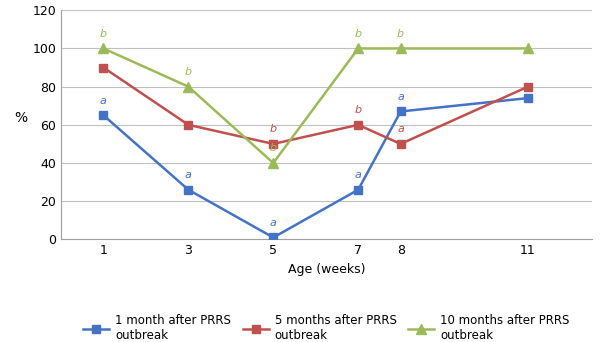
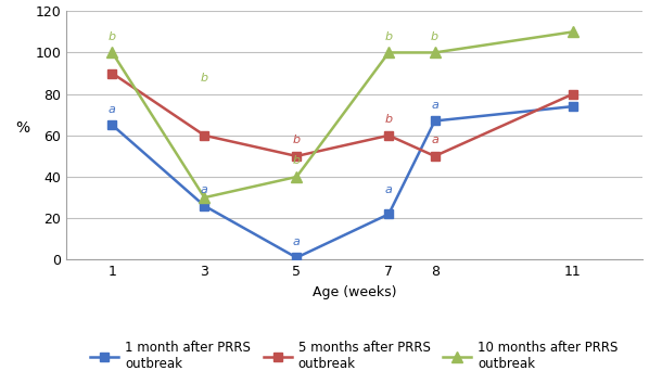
10 months after PRRS outbreak/3: 80 -> 30
1 month after PRRS outbreak/7: 26 -> 22
10 months after PRRS outbreak/11: 100 -> 110
